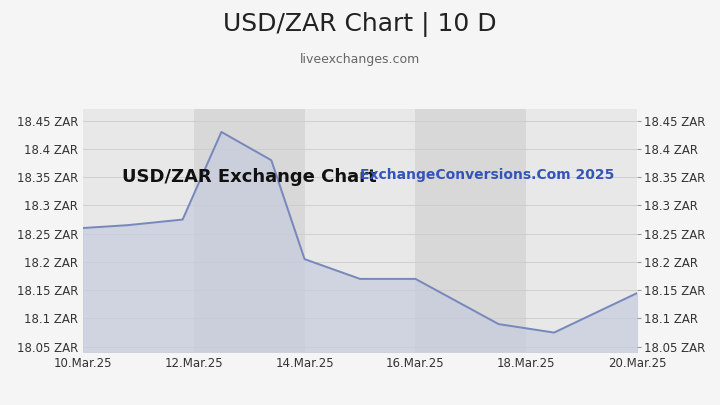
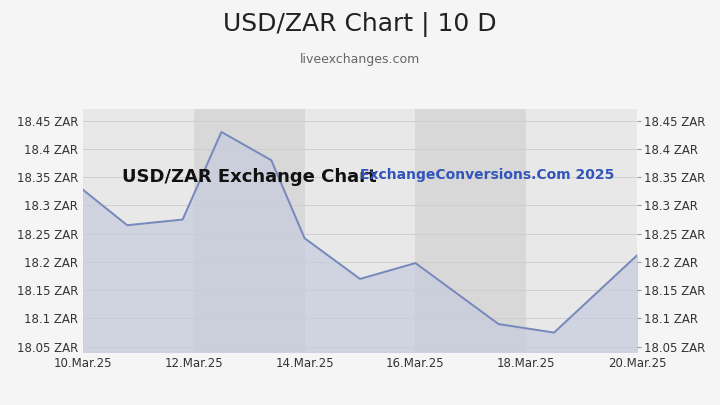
10.Mar.25: 18.260 ZAR -> 18.328 ZAR
14.Mar.25: 18.205 ZAR -> 18.242 ZAR
16.Mar.25: 18.170 ZAR -> 18.198 ZAR
20.Mar.25: 18.145 ZAR -> 18.212 ZAR
